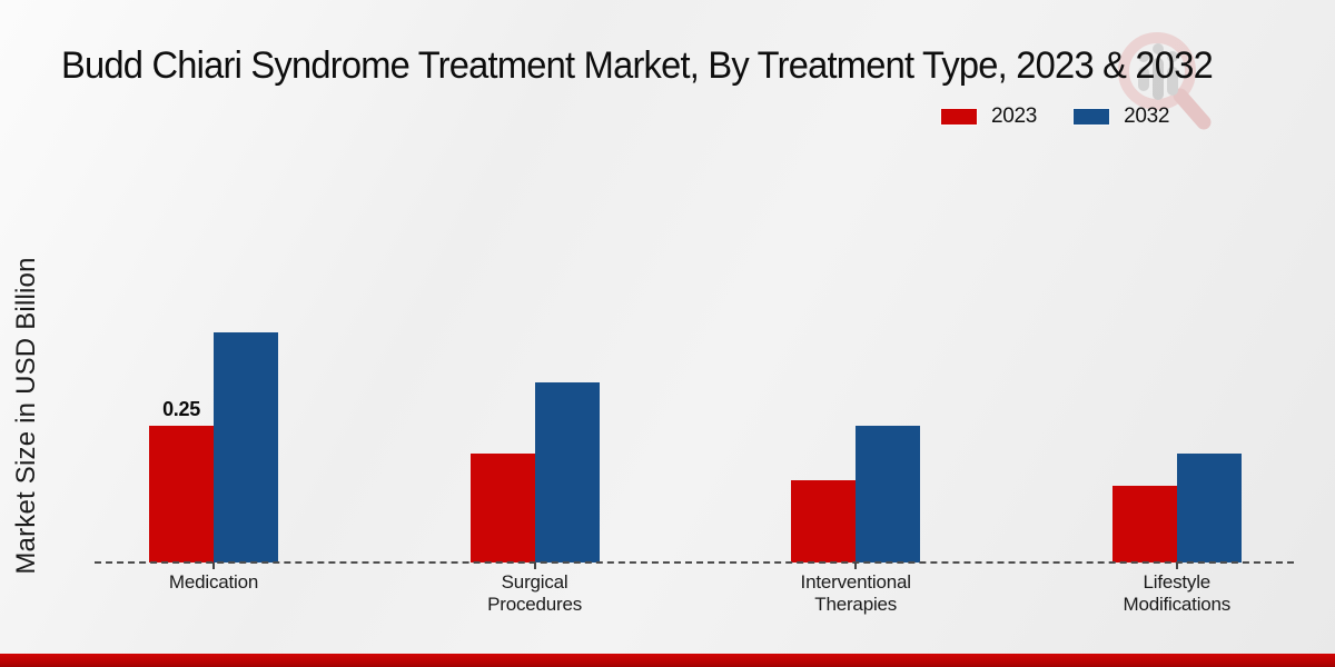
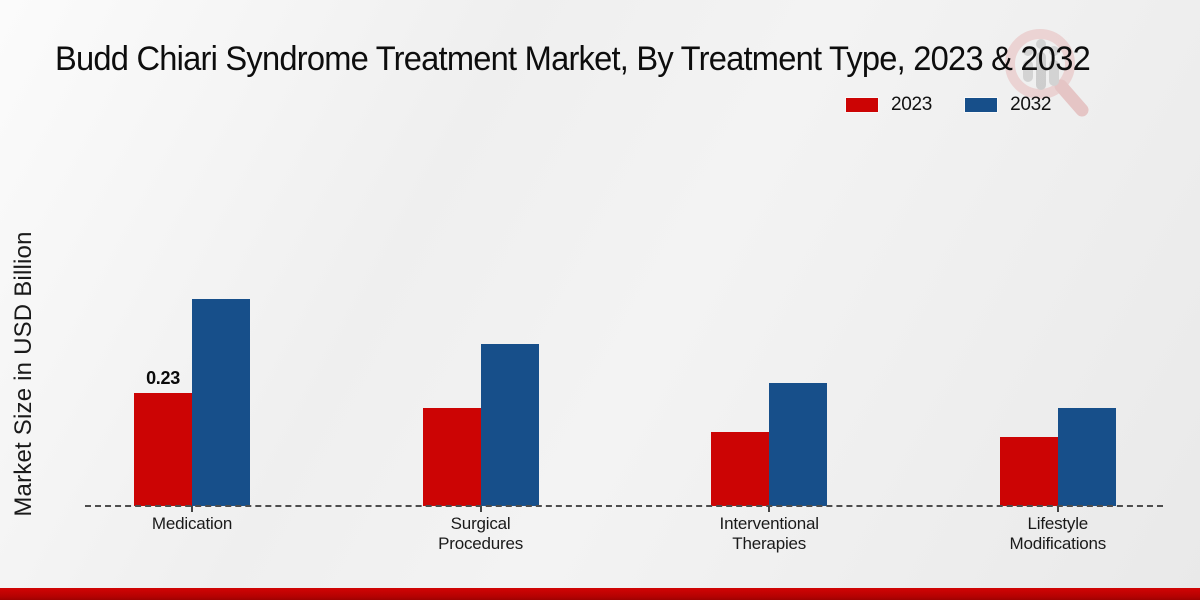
2023/Medication: 0.25 -> 0.23
